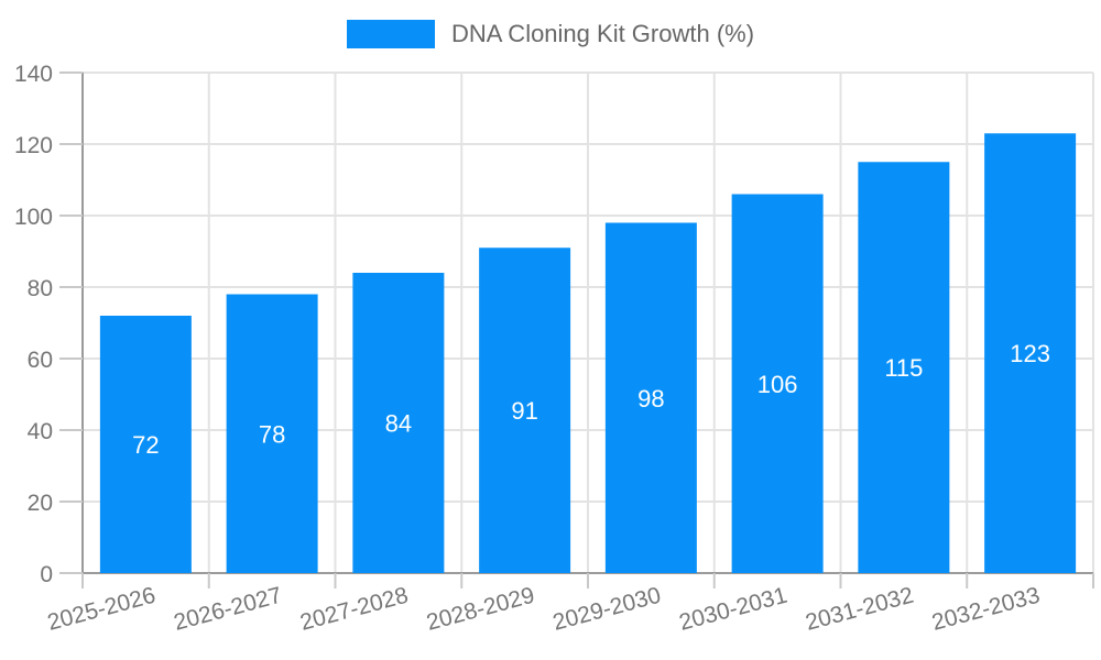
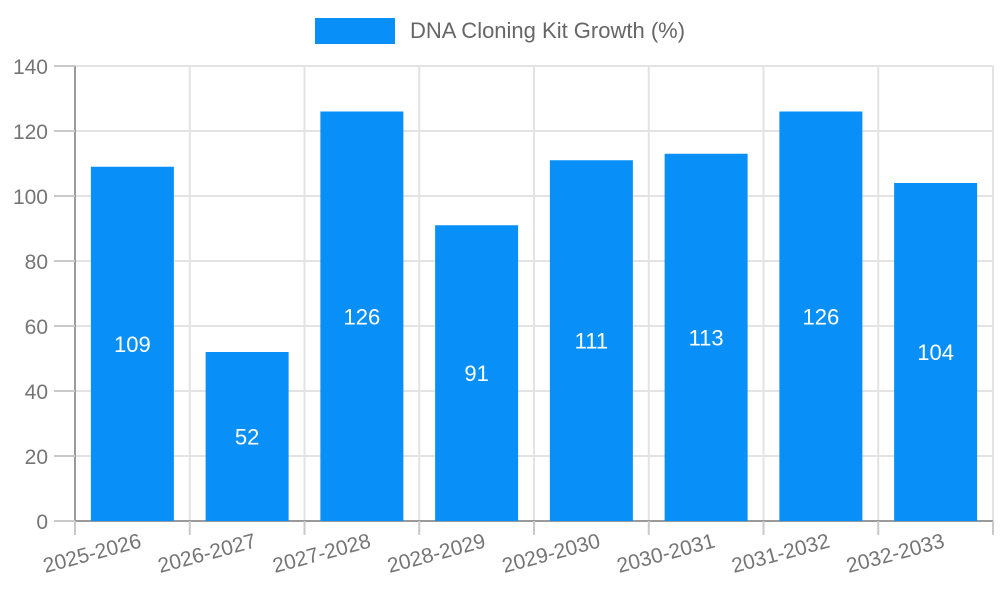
2025-2026: 72 -> 109
2026-2027: 78 -> 52
2027-2028: 84 -> 126
2029-2030: 98 -> 111
2030-2031: 106 -> 113
2031-2032: 115 -> 126
2032-2033: 123 -> 104
